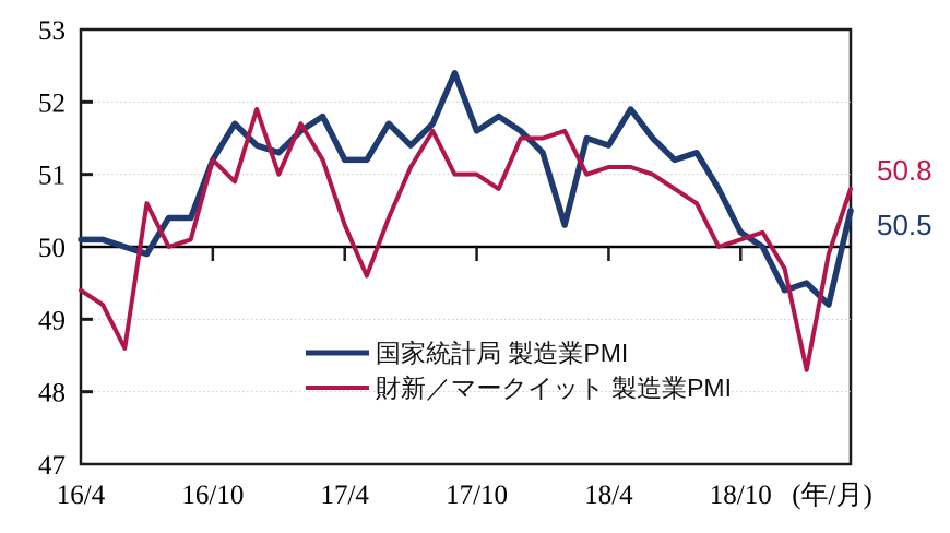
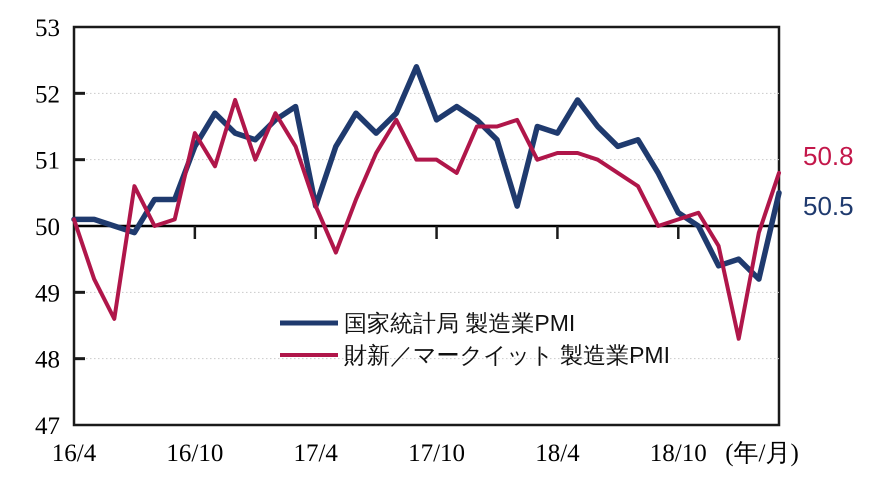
財新／マークイット 製造業PMI/16/4: 49.4 -> 50.1
財新／マークイット 製造業PMI/16/10: 51.2 -> 51.4
国家統計局 製造業PMI/17/4: 51.2 -> 50.3
